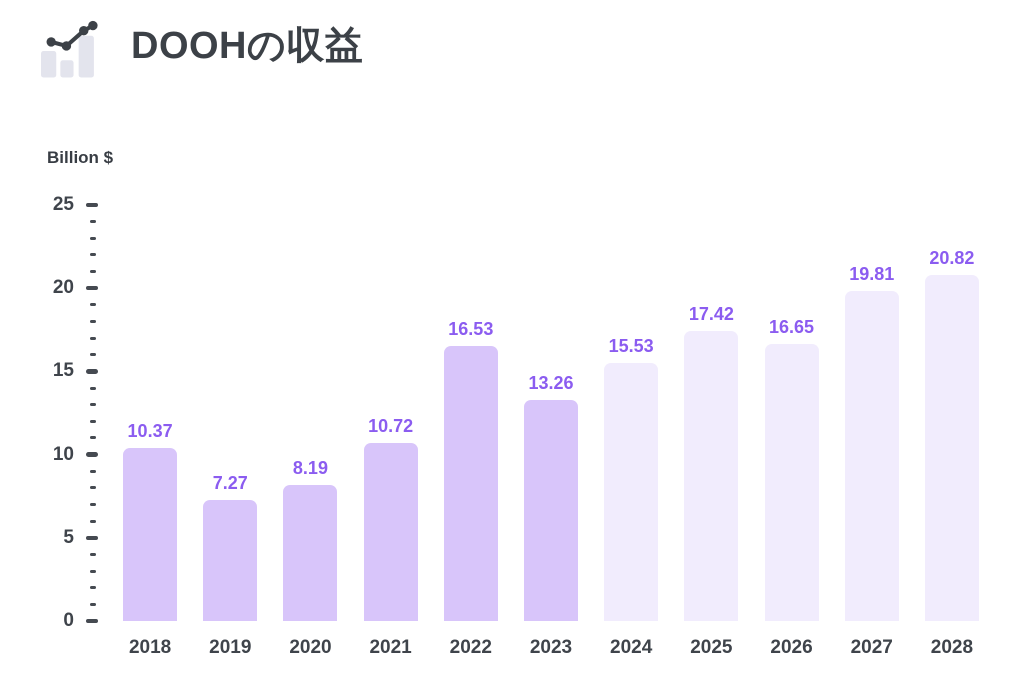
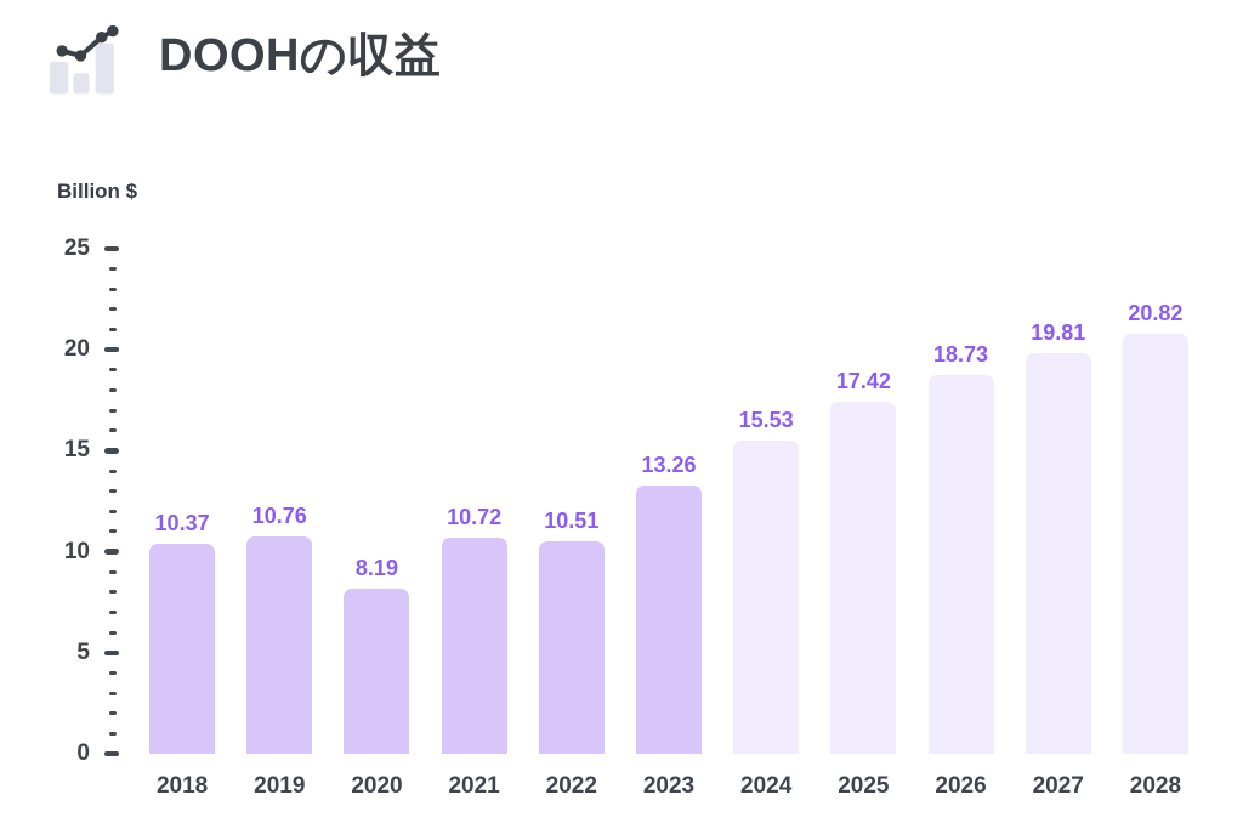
2019: 7.27 -> 10.76
2022: 16.53 -> 10.51
2026: 16.65 -> 18.73
